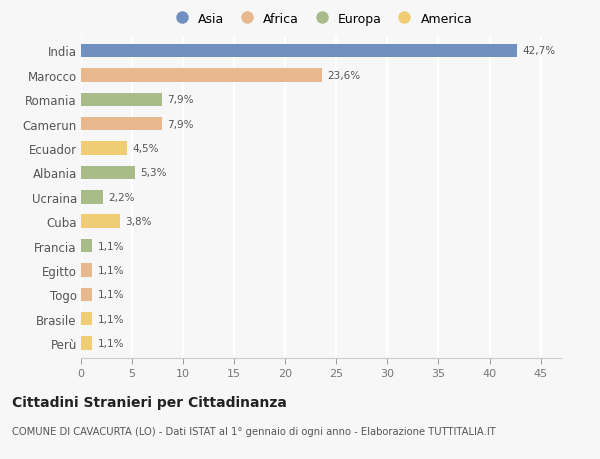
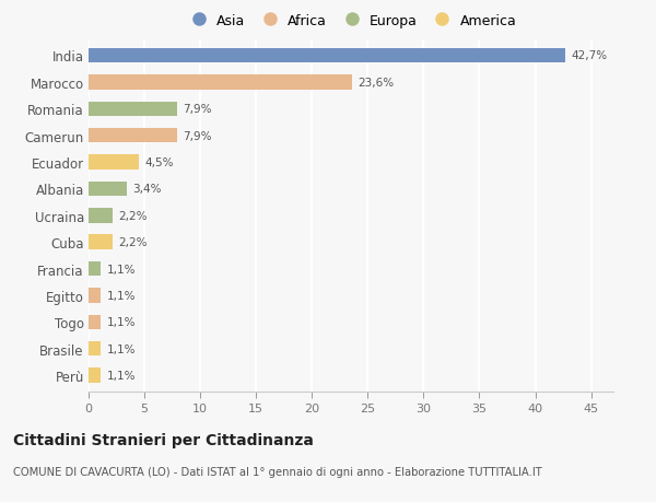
Albania: 5,3% -> 3,4%
Cuba: 3,8% -> 2,2%
